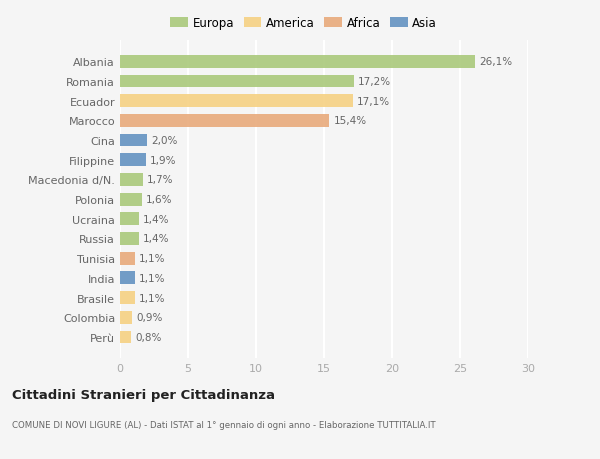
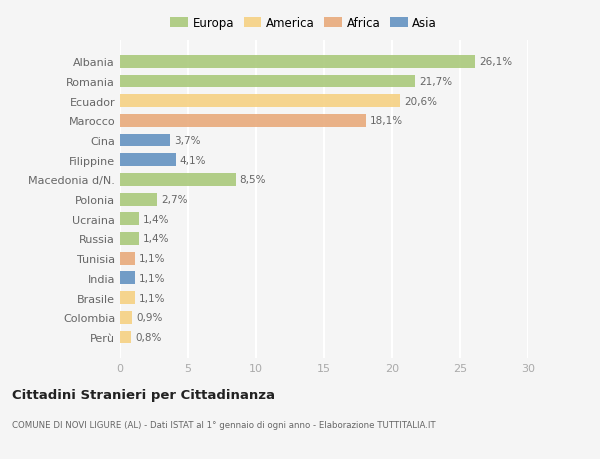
Romania: 17,2% -> 21,7%
Ecuador: 17,1% -> 20,6%
Marocco: 15,4% -> 18,1%
Cina: 2,0% -> 3,7%
Filippine: 1,9% -> 4,1%
Macedonia d/N.: 1,7% -> 8,5%
Polonia: 1,6% -> 2,7%
